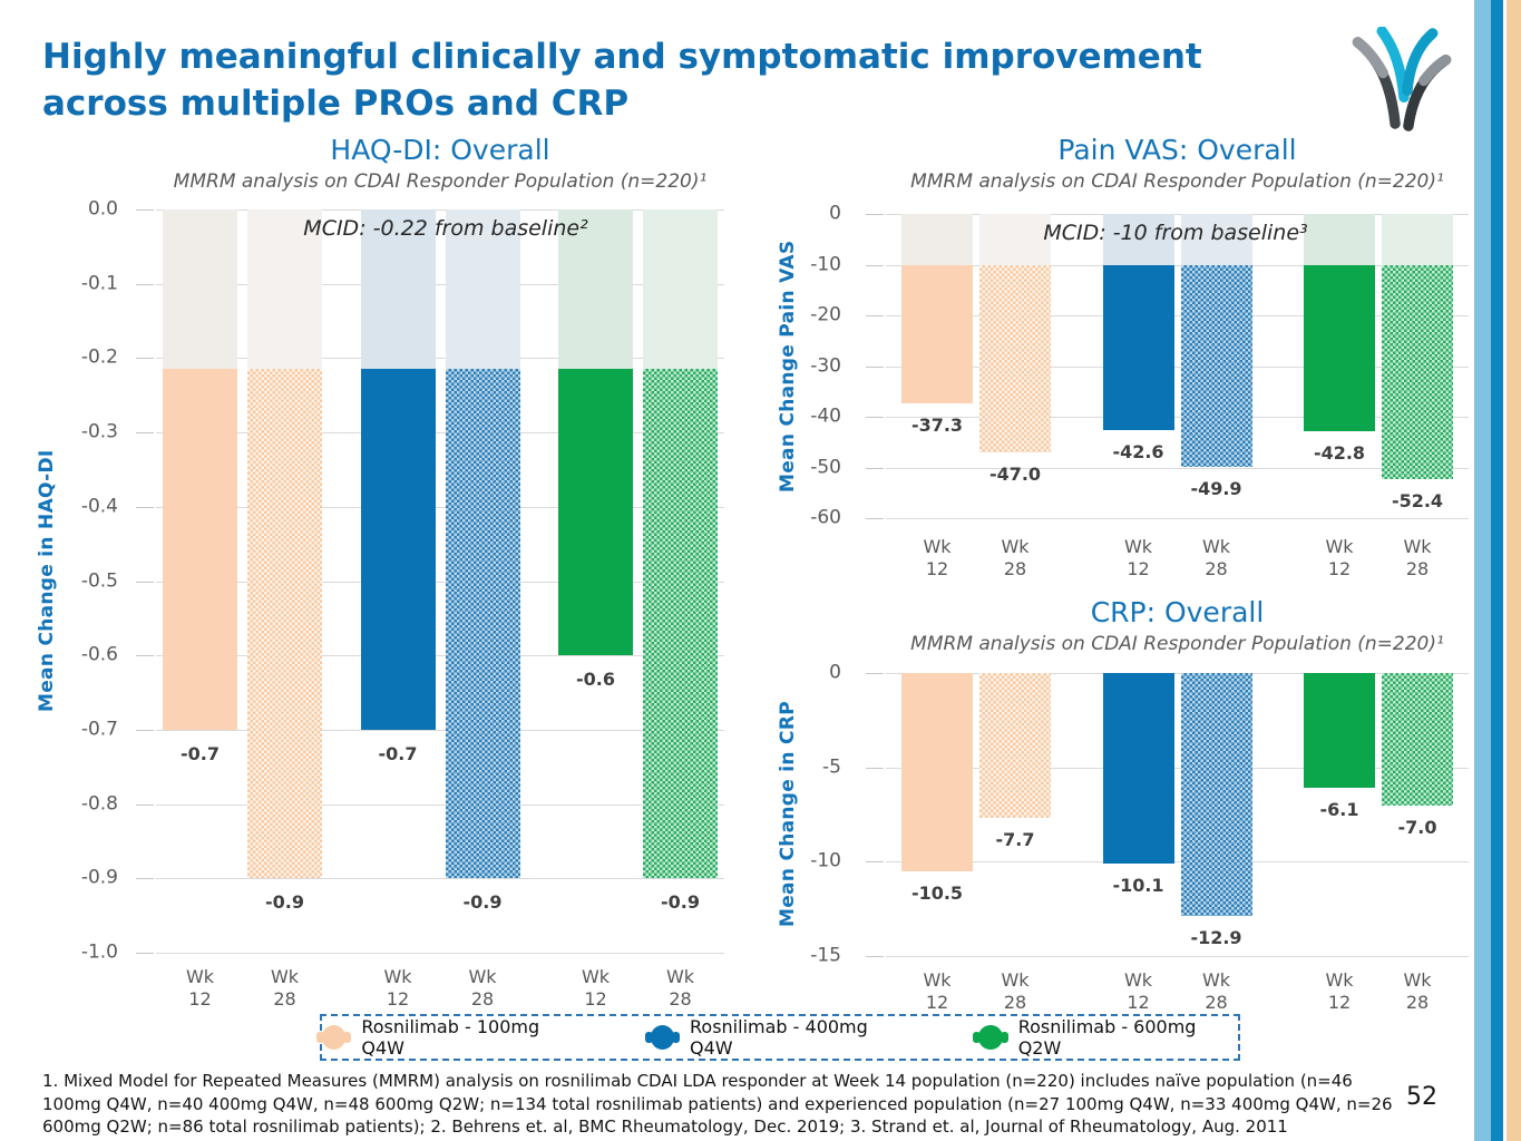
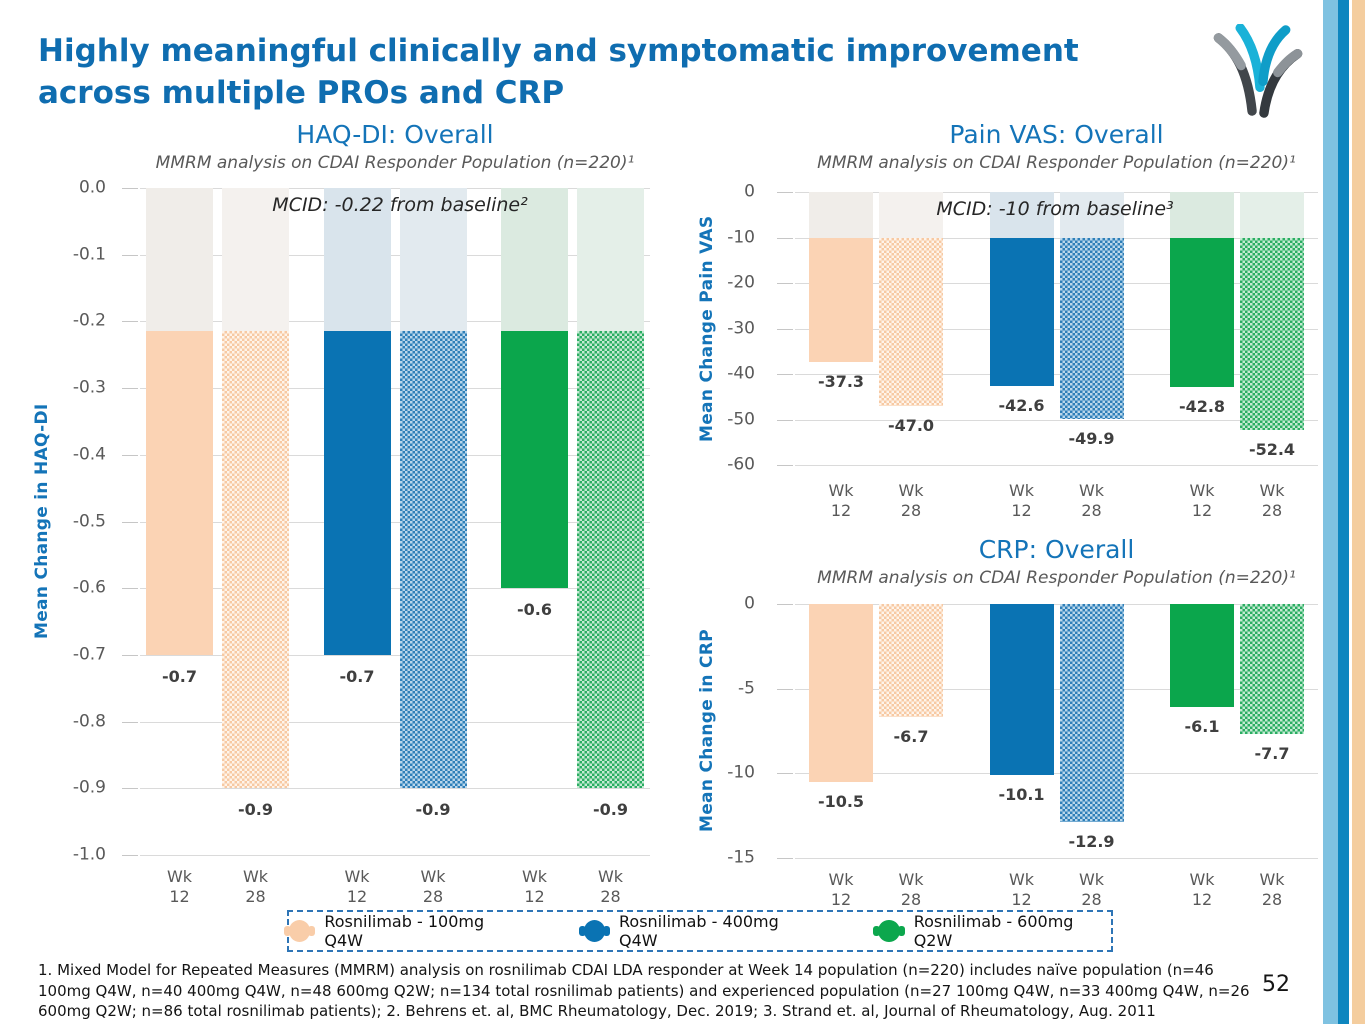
CRP: Overall/Rosnilimab - 100mg Q4W/Wk 28: -7.7 -> -6.7
CRP: Overall/Rosnilimab - 600mg Q2W/Wk 28: -7.0 -> -7.7
